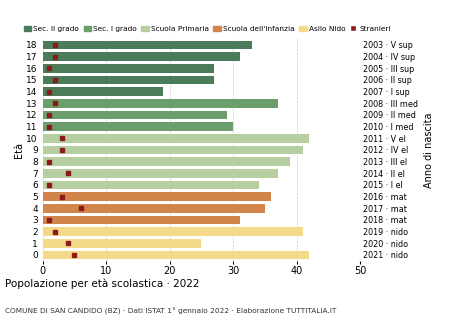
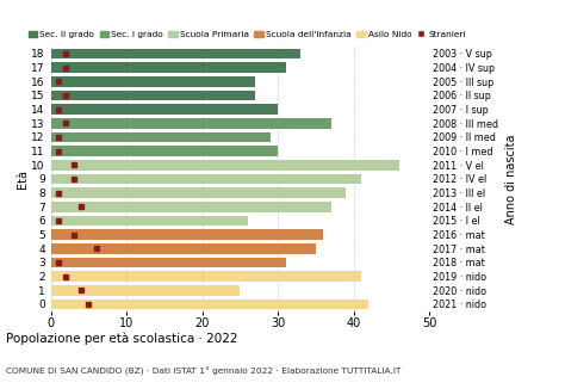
14: 19 -> 30
10: 42 -> 46
6: 34 -> 26
